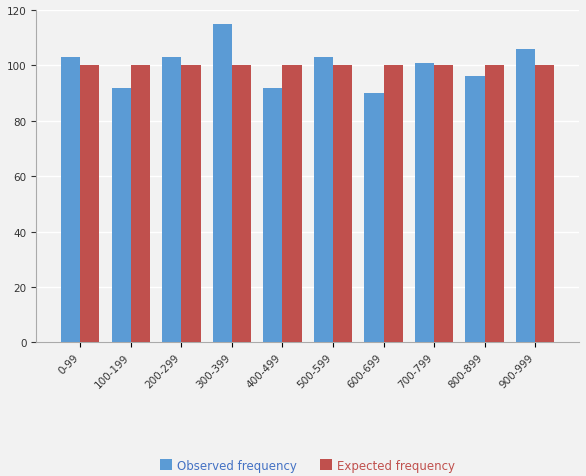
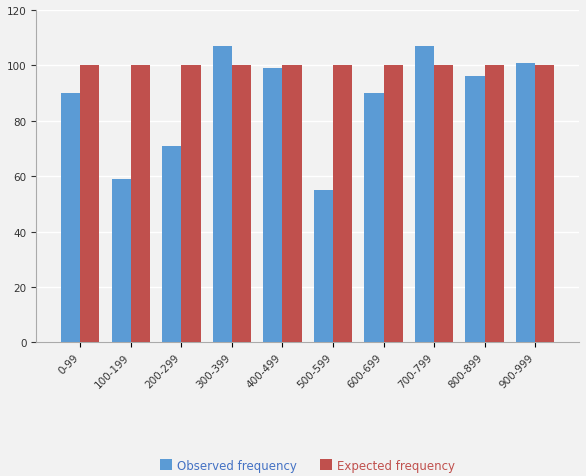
Observed frequency/0-99: 103 -> 90
Observed frequency/100-199: 92 -> 59
Observed frequency/200-299: 103 -> 71
Observed frequency/300-399: 115 -> 107
Observed frequency/400-499: 92 -> 99
Observed frequency/500-599: 103 -> 55
Observed frequency/700-799: 101 -> 107
Observed frequency/900-999: 106 -> 101
